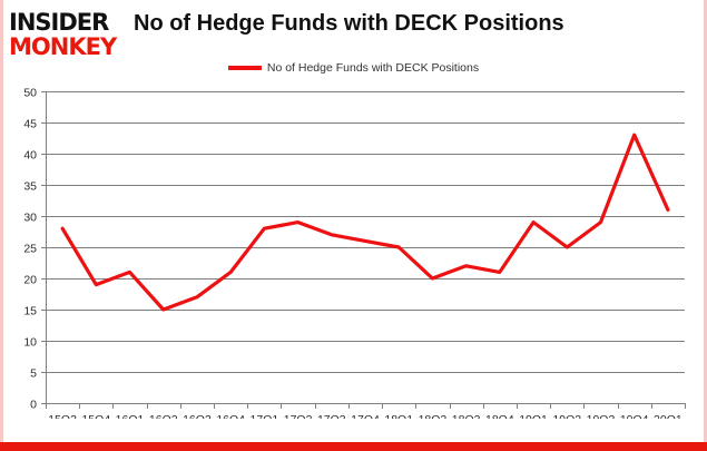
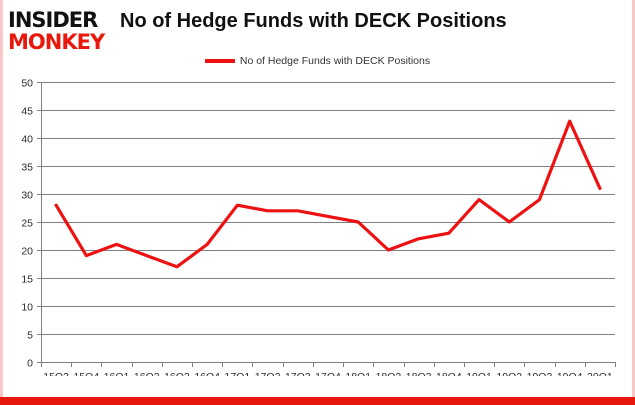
16Q2: 15 -> 19
17Q2: 29 -> 27
18Q4: 21 -> 23
